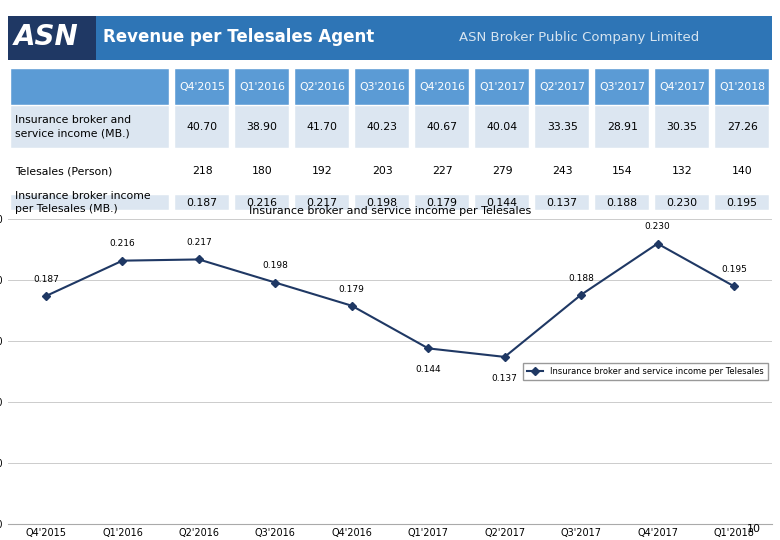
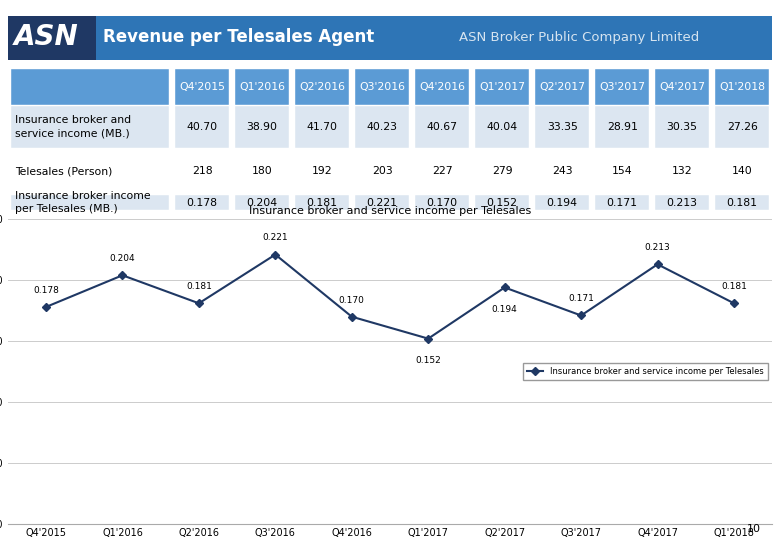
Q4'2015: 0.187 -> 0.178
Q1'2016: 0.216 -> 0.204
Q2'2016: 0.217 -> 0.181
Q3'2016: 0.198 -> 0.221
Q4'2016: 0.179 -> 0.170
Q1'2017: 0.144 -> 0.152
Q2'2017: 0.137 -> 0.194
Q3'2017: 0.188 -> 0.171
Q4'2017: 0.230 -> 0.213
Q1'2018: 0.195 -> 0.181
